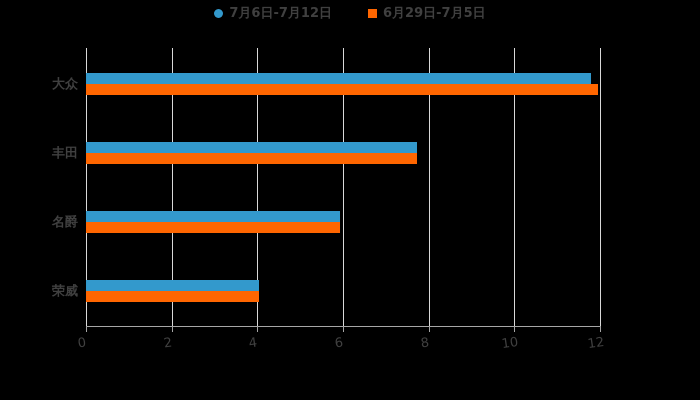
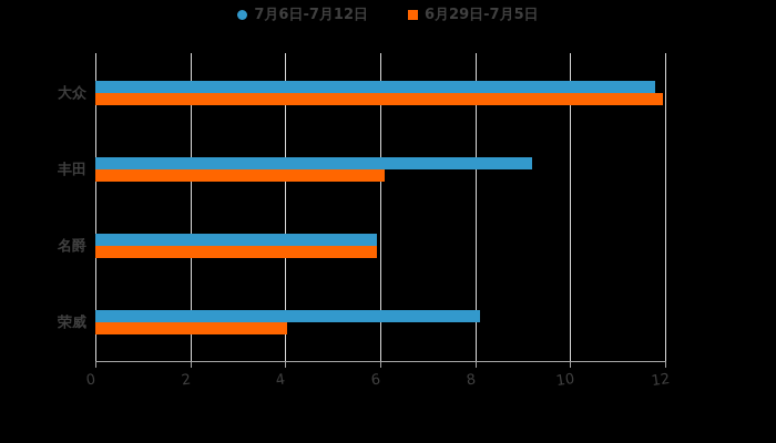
7月6日-7月12日/丰田: 7.7 -> 9.2
6月29日-7月5日/丰田: 7.7 -> 6.1
7月6日-7月12日/荣威: 4.0 -> 8.1
